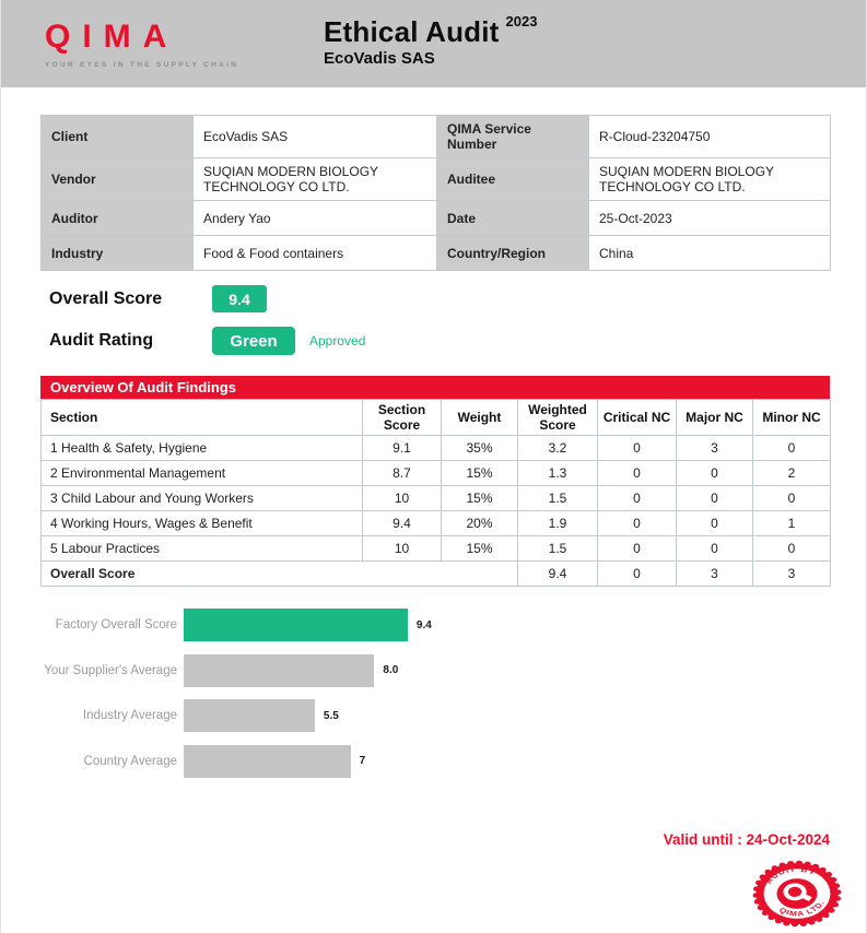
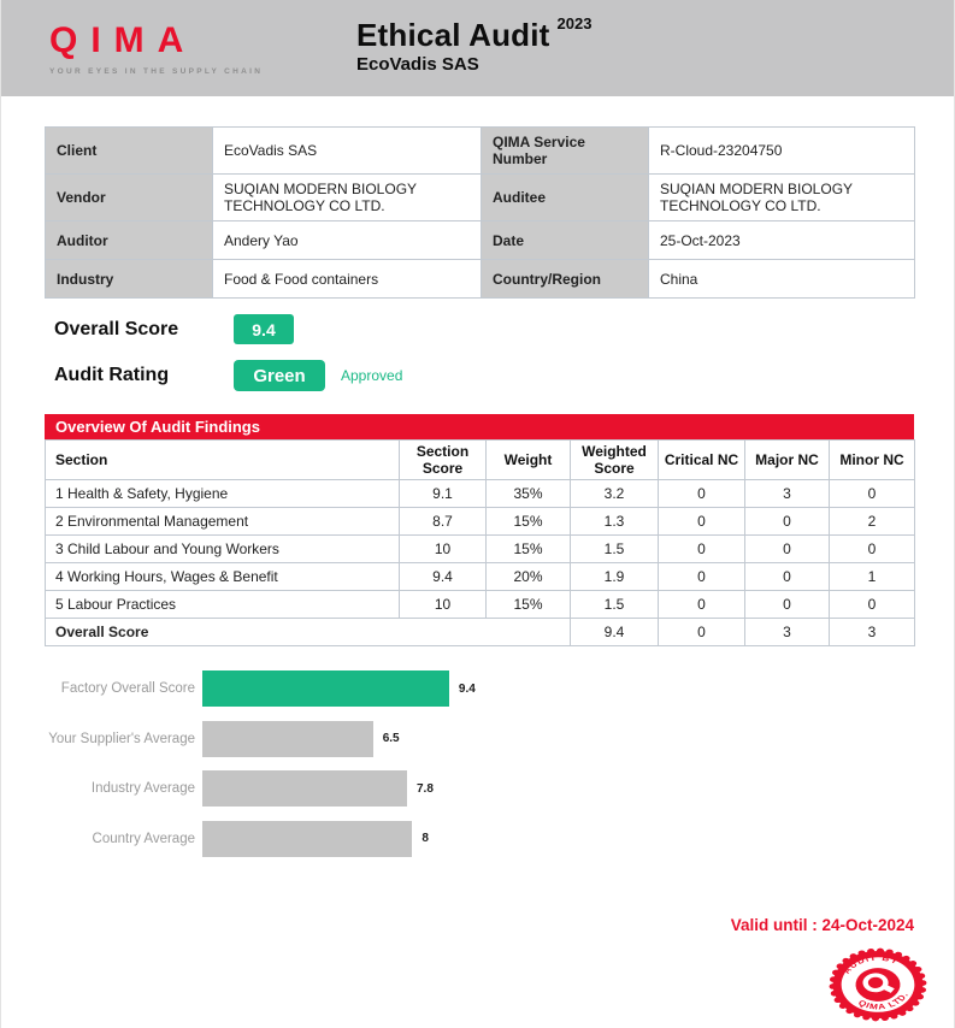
Your Supplier's Average: 8.0 -> 6.5
Industry Average: 5.5 -> 7.8
Country Average: 7 -> 8
